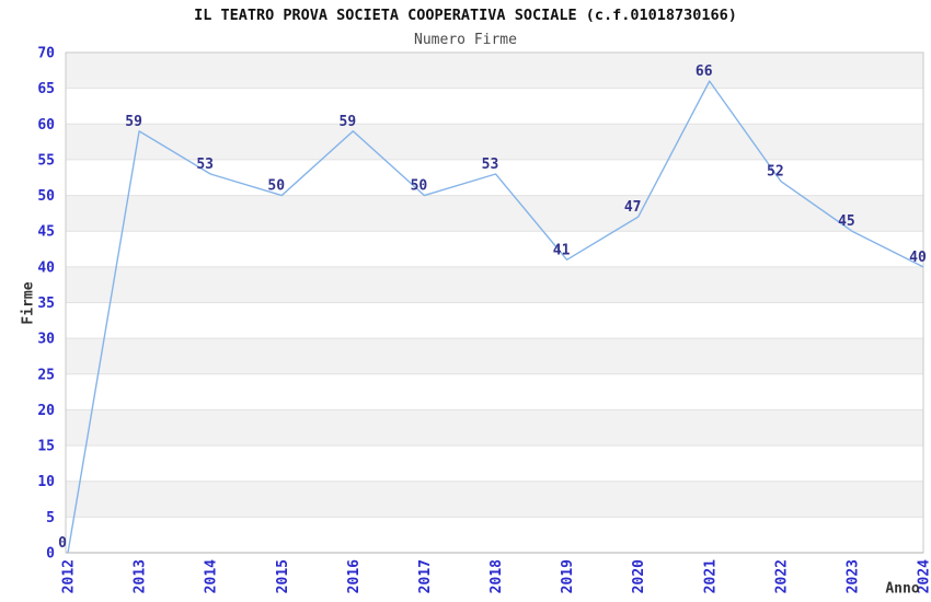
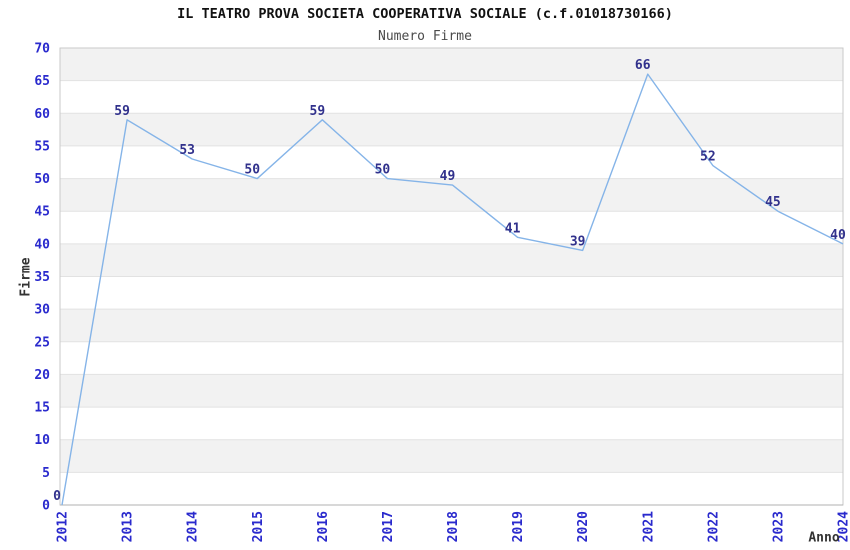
2018: 53 -> 49
2020: 47 -> 39
